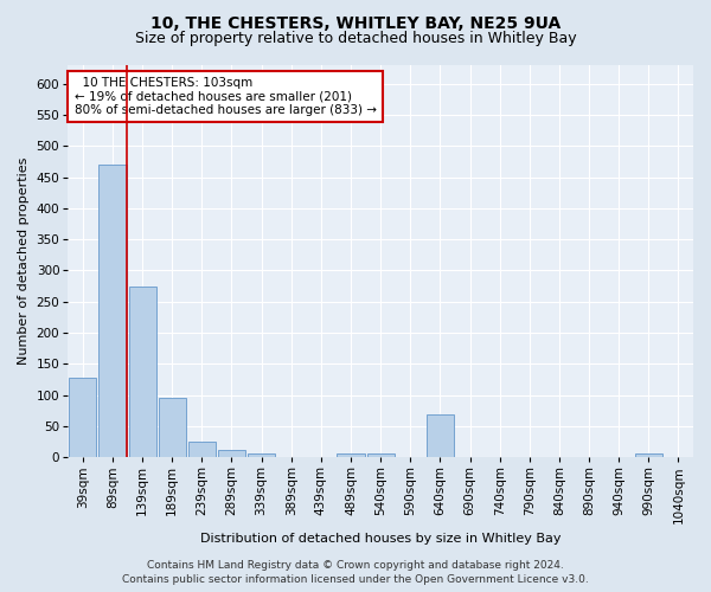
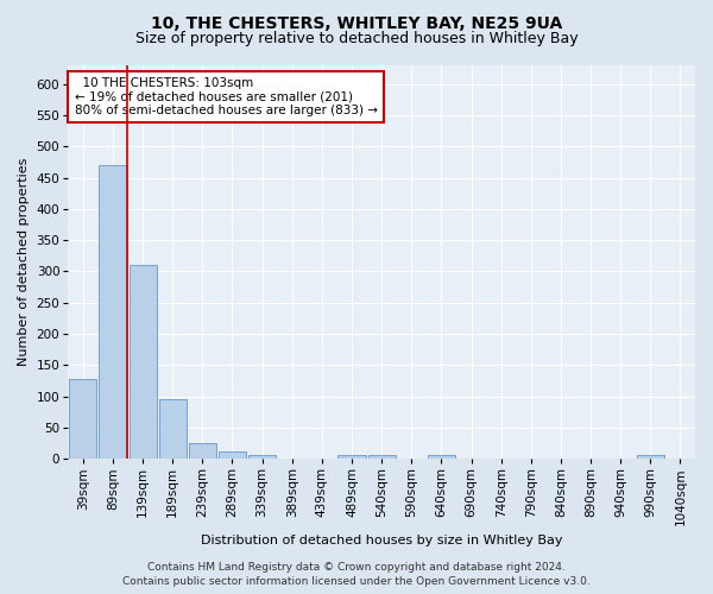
139sqm: 274 -> 310
640sqm: 68 -> 7
